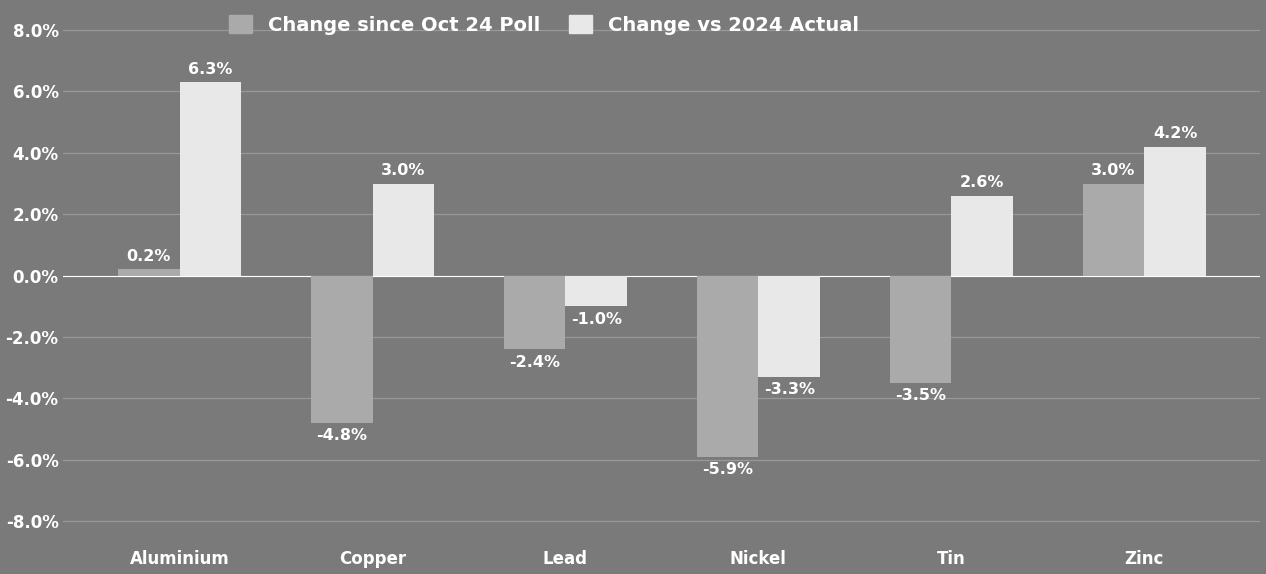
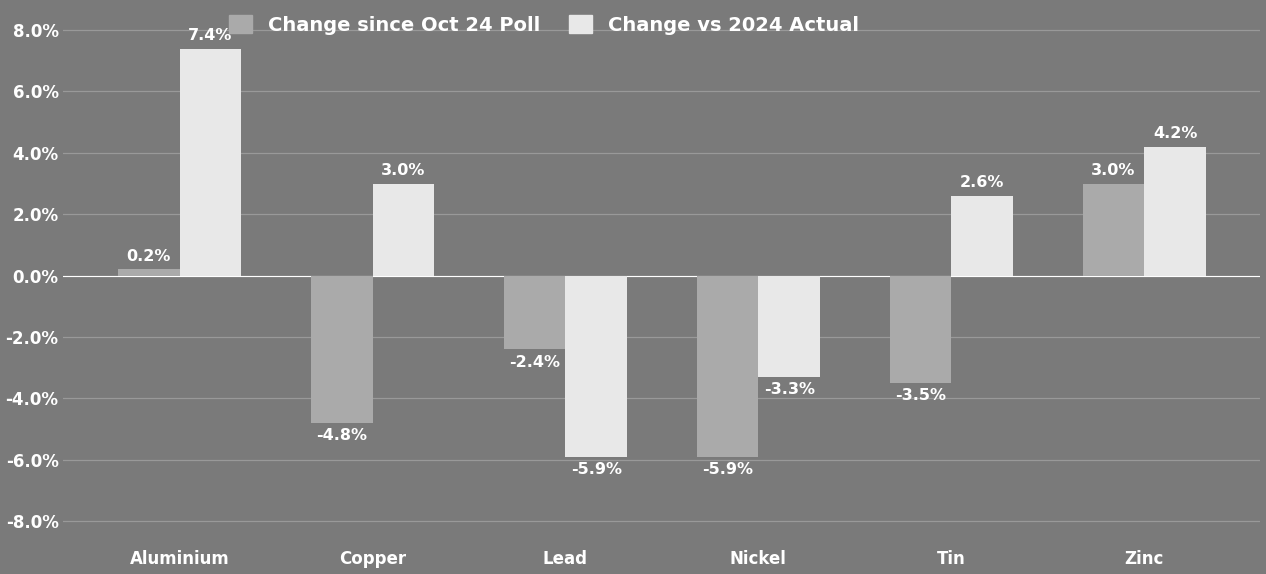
Change vs 2024 Actual/Aluminium: 6.3% -> 7.4%
Change vs 2024 Actual/Lead: -1.0% -> -5.9%
